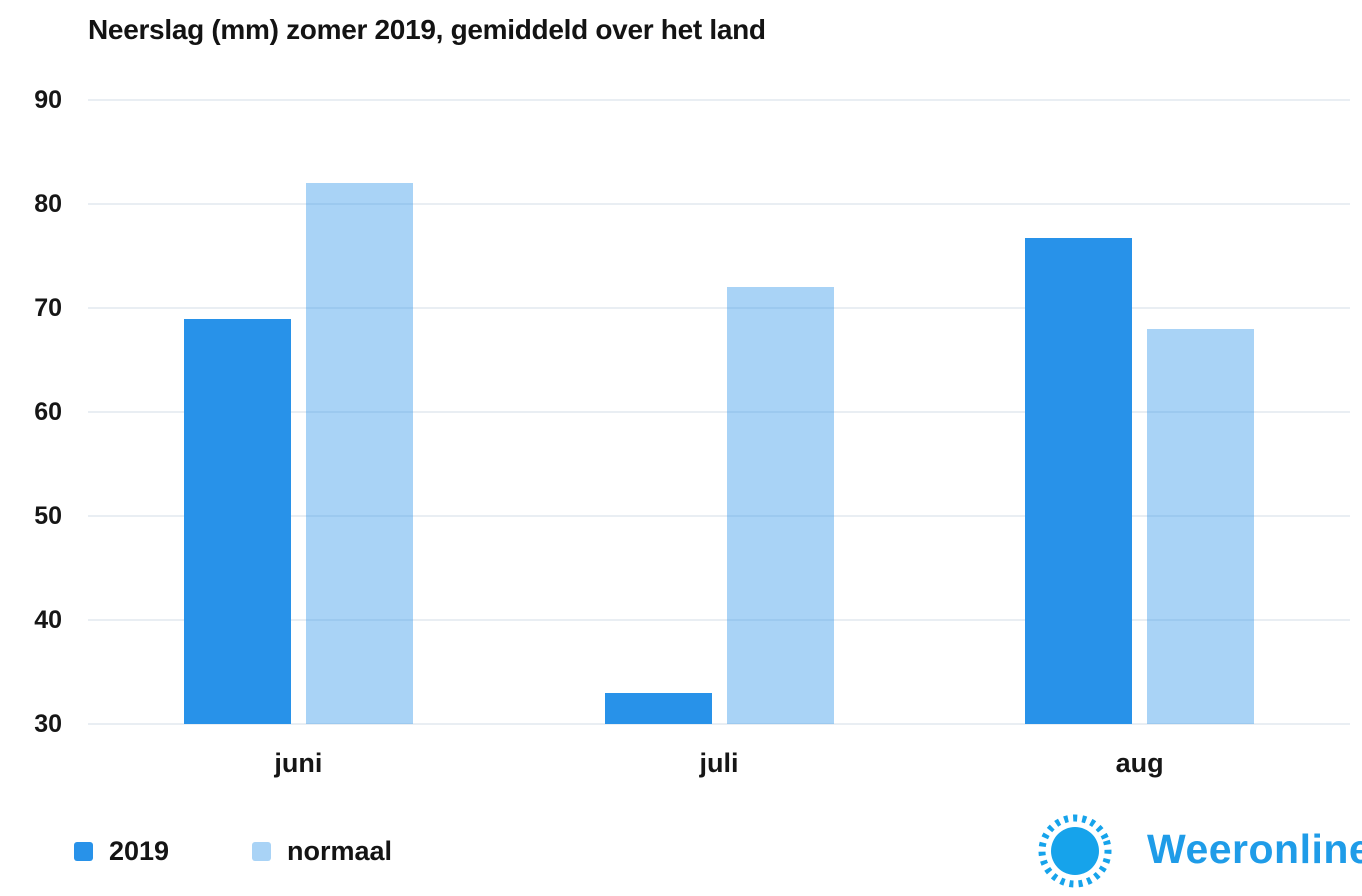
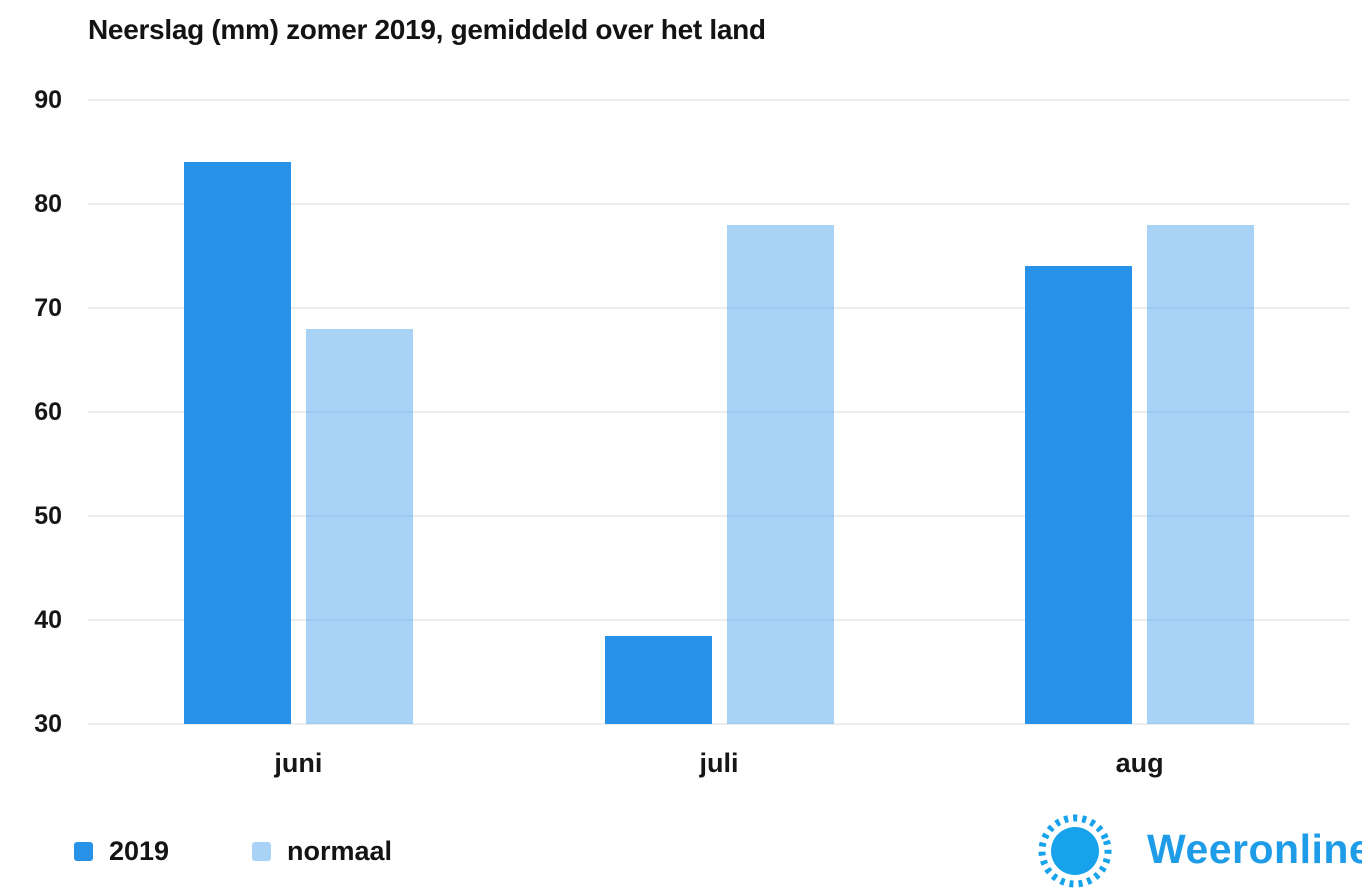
2019/juni: 68.9 -> 84.0
normaal/juni: 82 -> 68
2019/juli: 33.0 -> 38.5
normaal/juli: 72 -> 78
2019/aug: 76.7 -> 74.0
normaal/aug: 68 -> 78
